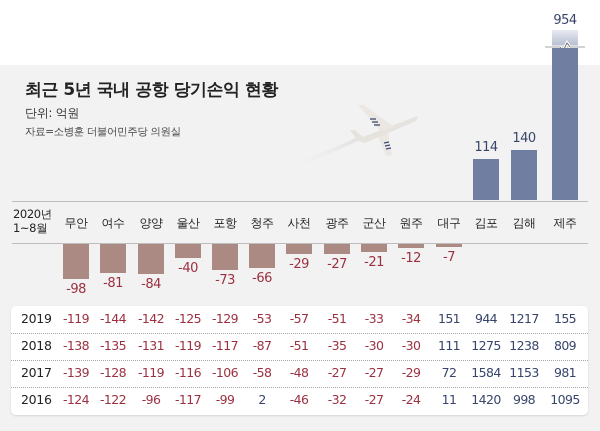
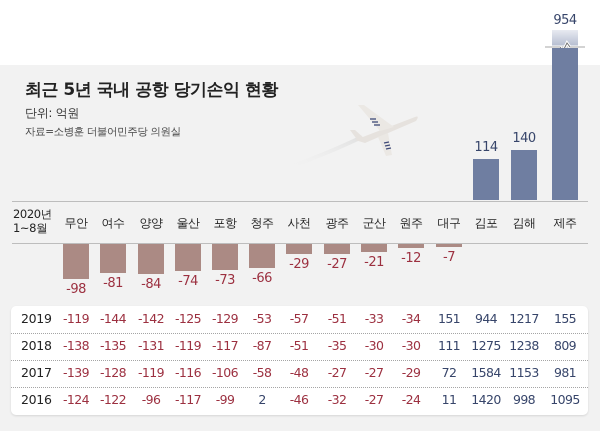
울산: -40 -> -74
